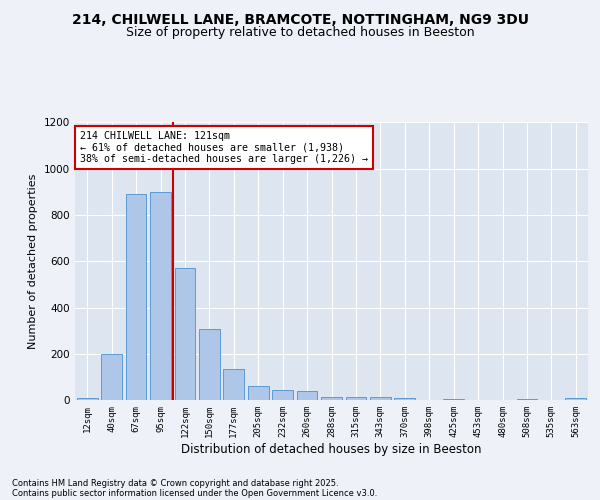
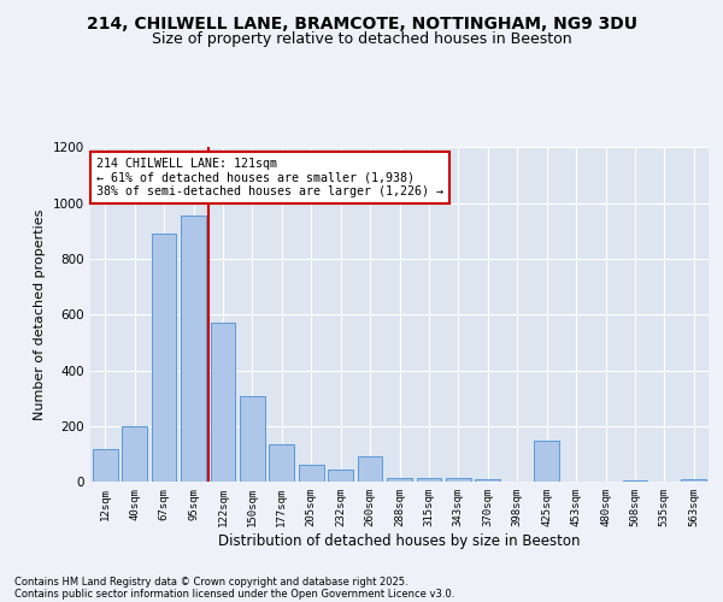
12sqm: 10 -> 115
95sqm: 900 -> 955
260sqm: 40 -> 90
425sqm: 5 -> 145
